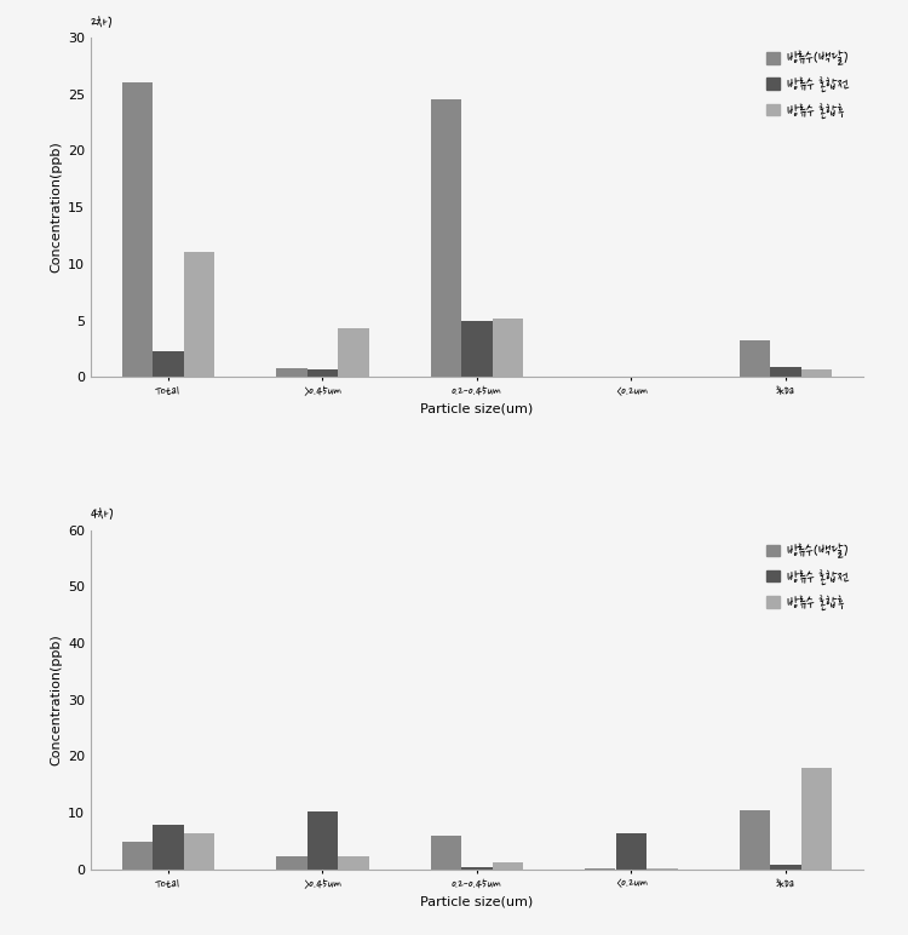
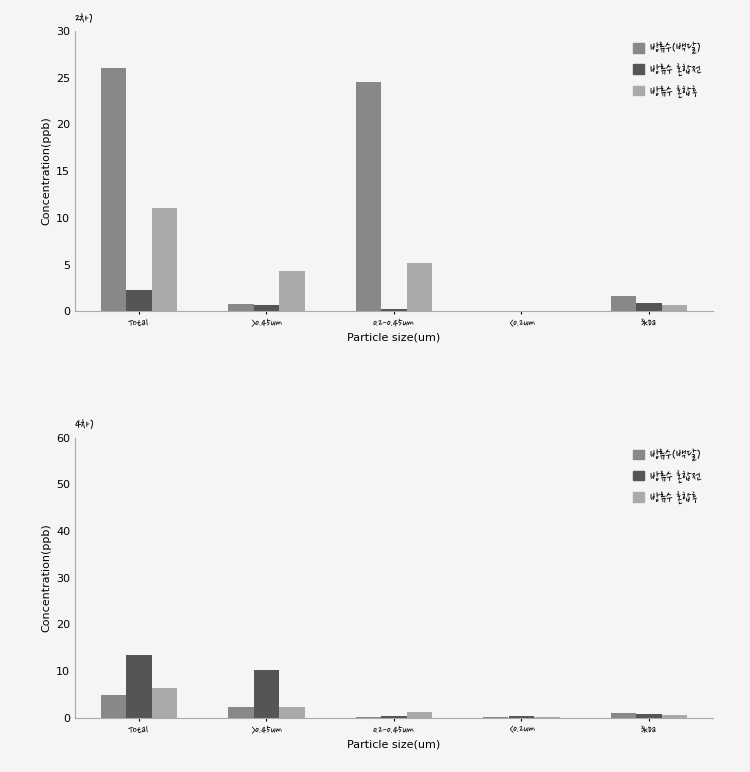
2차)/방류수 혼합전/0.2-0.45um: 5.0 -> 0.3
2차)/방류수(백달)/3kDa: 3.2 -> 1.6
4차)/방류수 혼합전/Total: 8.0 -> 13.5
4차)/방류수(백달)/0.2-0.45um: 6.0 -> 0.3
4차)/방류수 혼합전/<0.2um: 6.5 -> 0.5
4차)/방류수(백달)/3kDa: 10.5 -> 1.1
4차)/방류수 혼합후/3kDa: 18.0 -> 0.7
